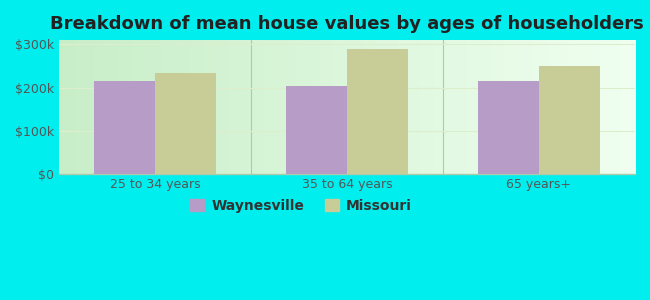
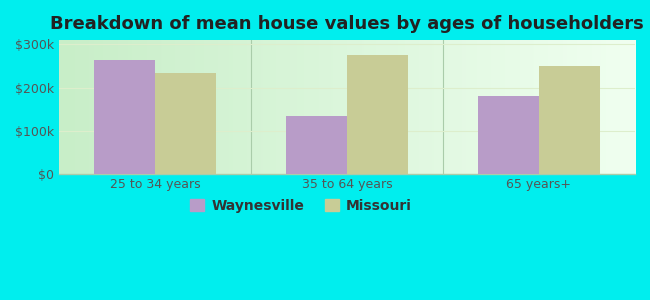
Waynesville/25 to 34 years: $215k -> $265k
Waynesville/35 to 64 years: $205k -> $135k
Missouri/35 to 64 years: $290k -> $275k
Waynesville/65 years+: $215k -> $180k
